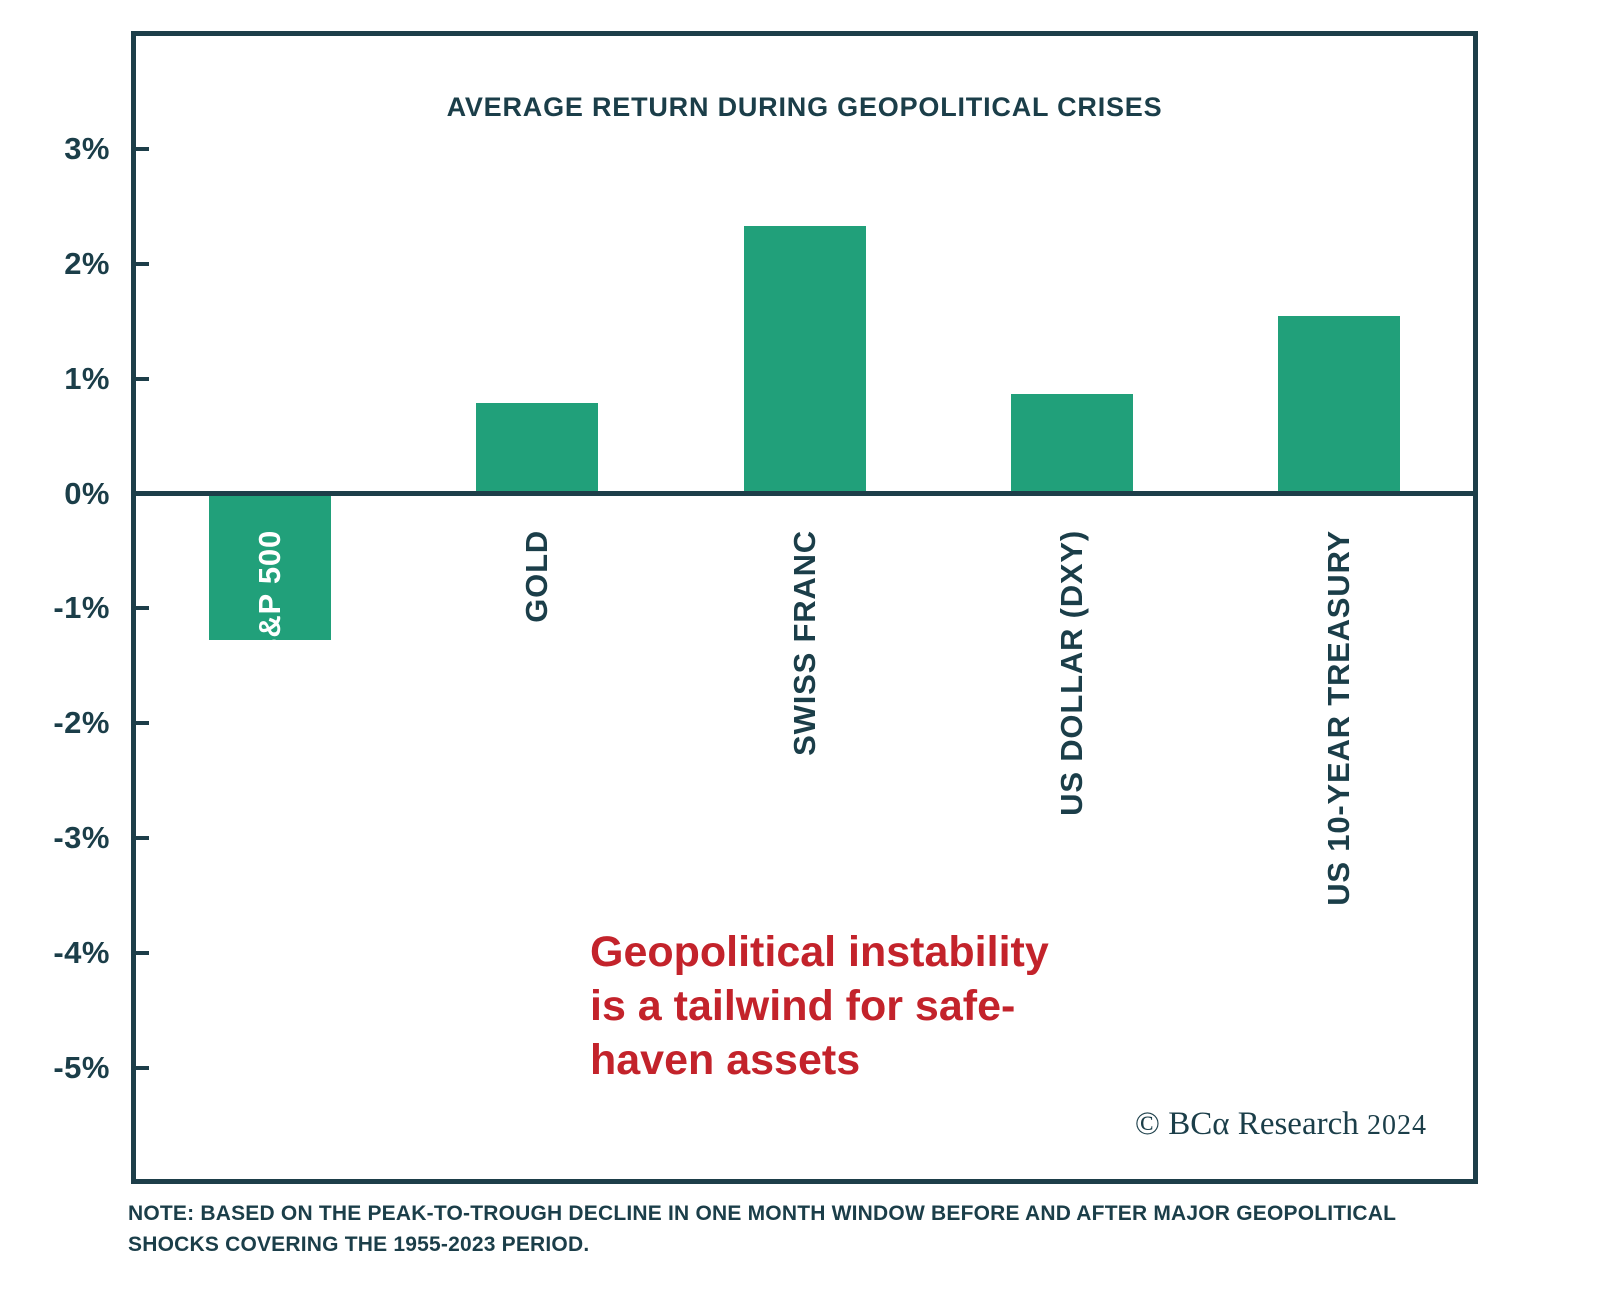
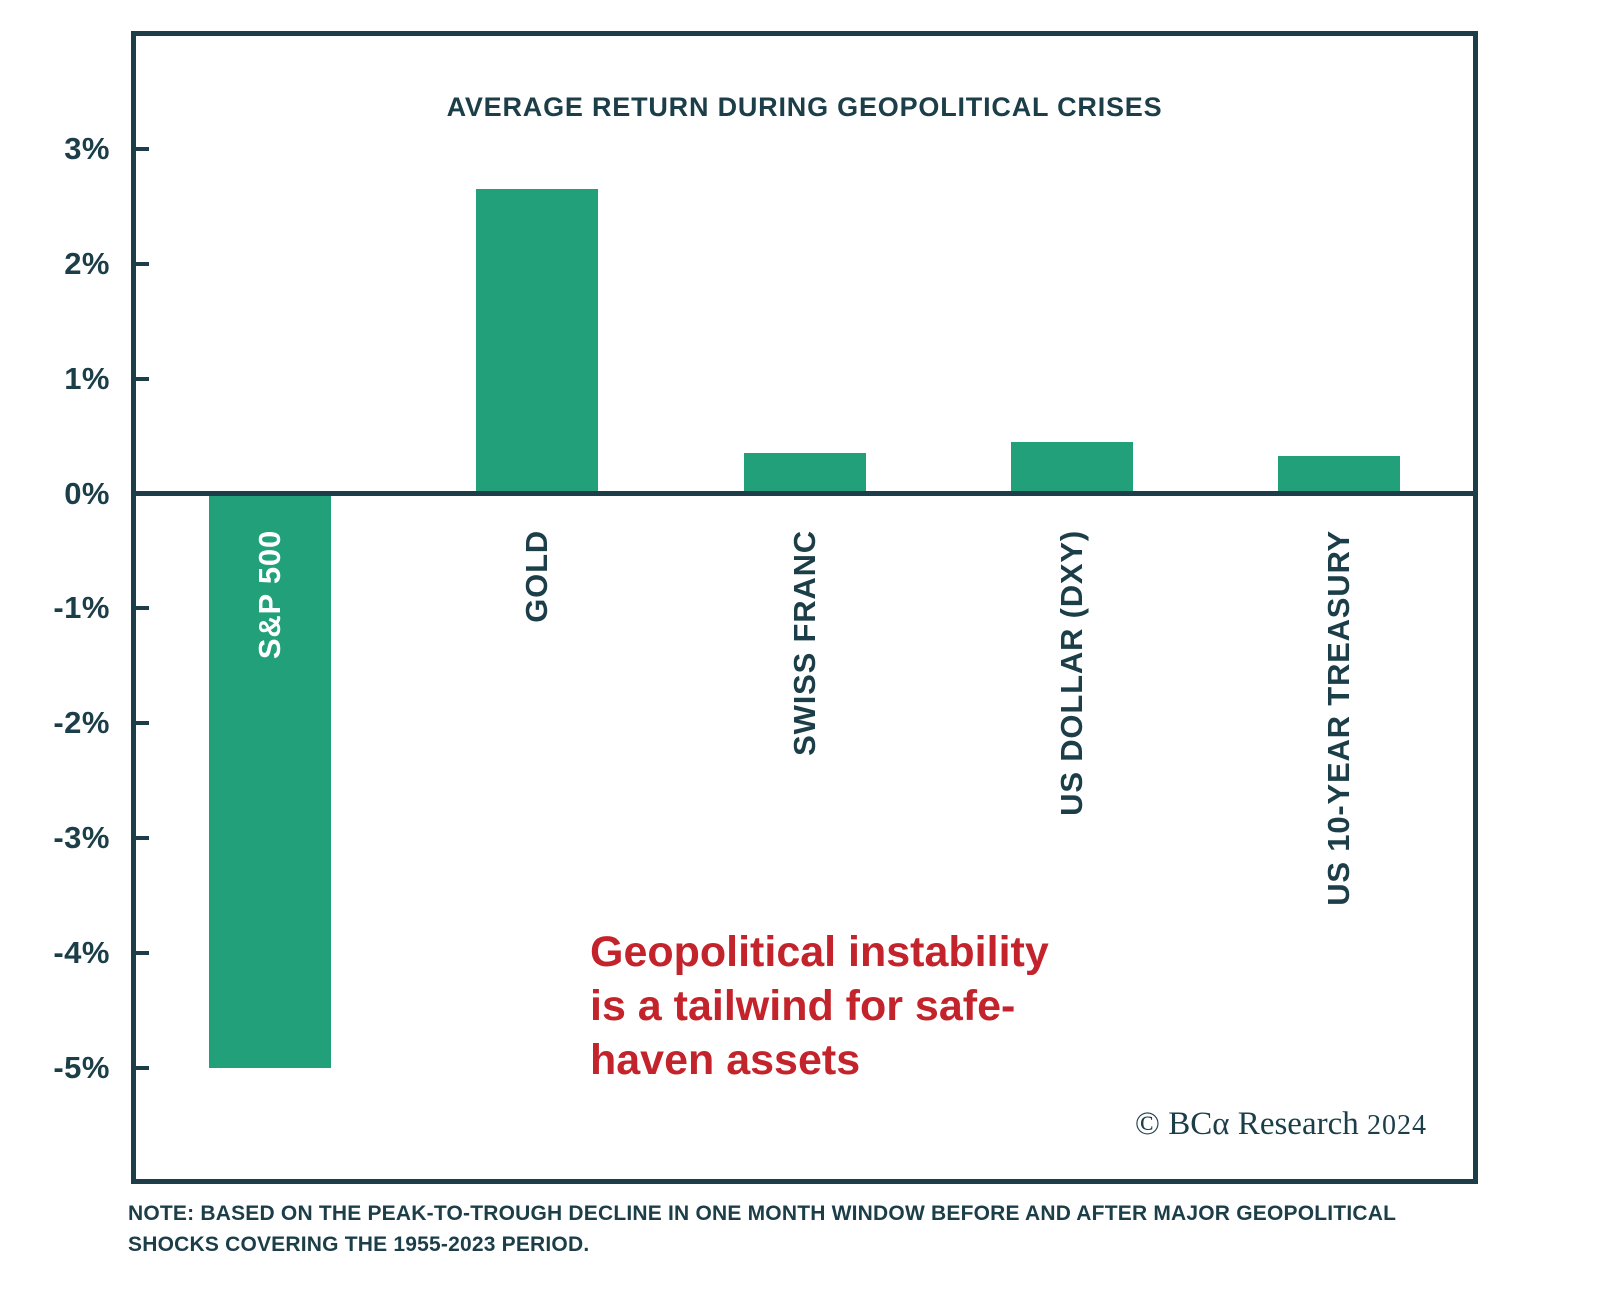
S&P 500: -1.28% -> -5.00%
GOLD: 0.79% -> 2.65%
SWISS FRANC: 2.33% -> 0.35%
US DOLLAR (DXY): 0.87% -> 0.45%
US 10-YEAR TREASURY: 1.55% -> 0.33%
